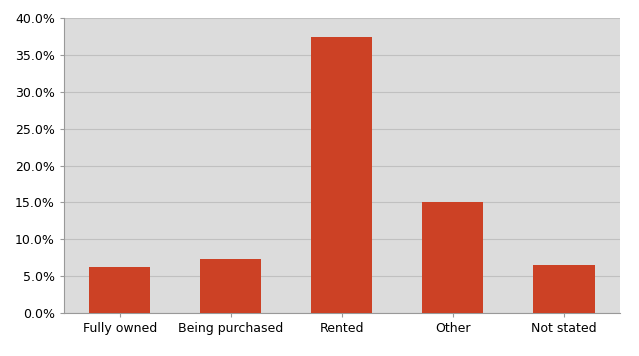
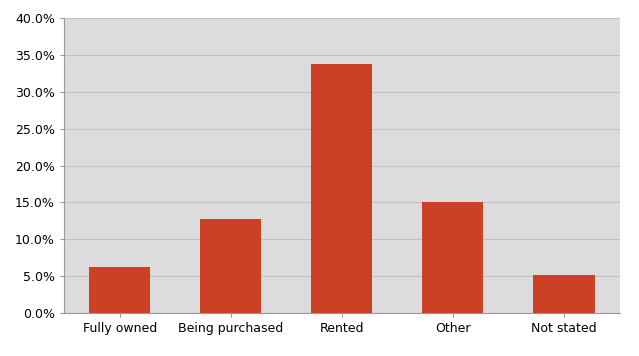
Being purchased: 7.4% -> 12.7%
Rented: 37.4% -> 33.8%
Not stated: 6.6% -> 5.2%
